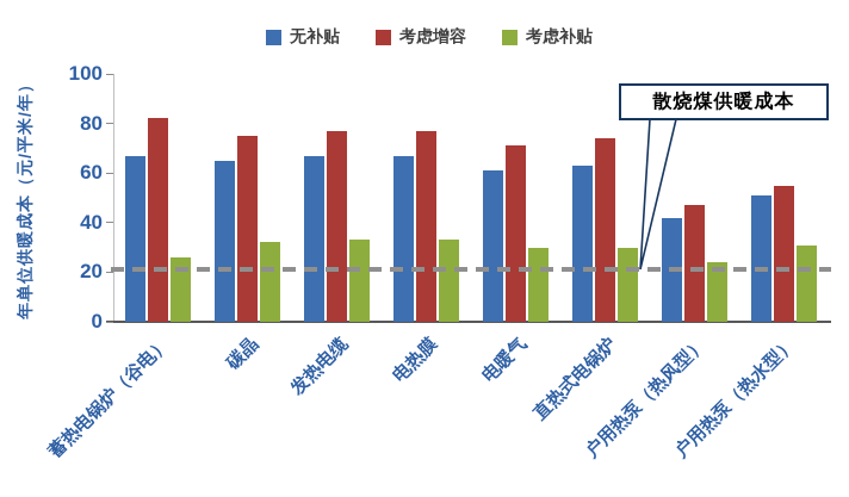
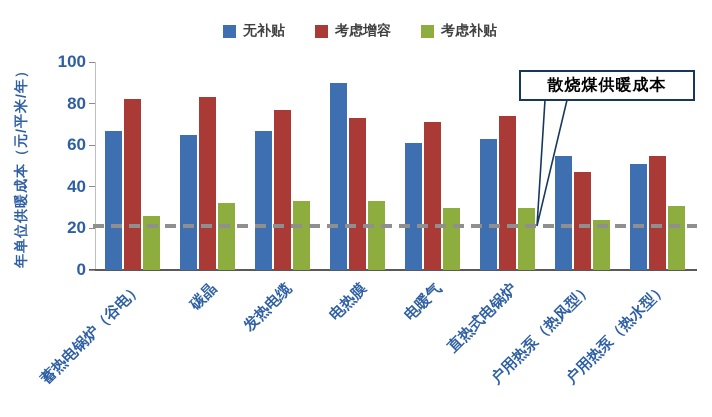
考虑增容/碳晶: 75 -> 83
无补贴/电热膜: 67 -> 90
考虑增容/电热膜: 77 -> 73
无补贴/户用热泵（热风型）: 42 -> 55
